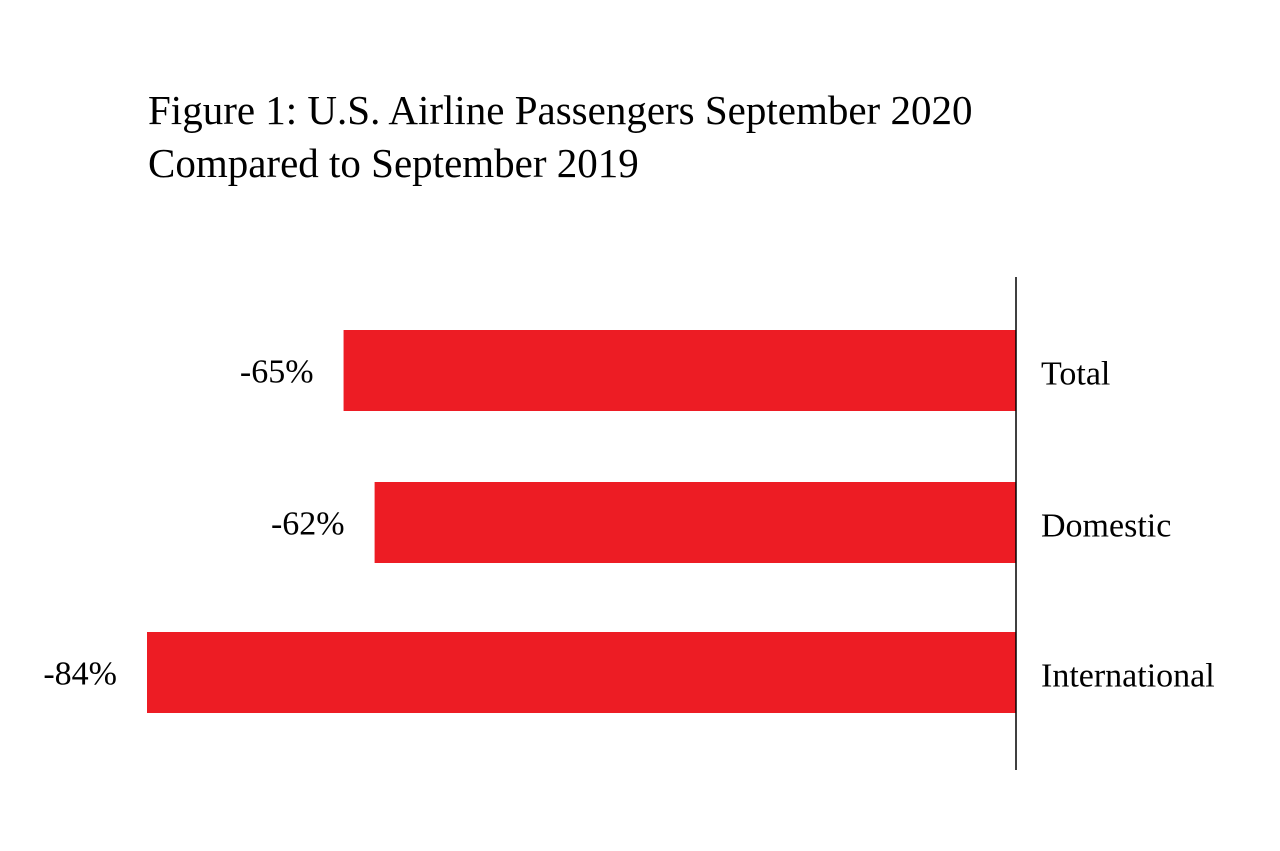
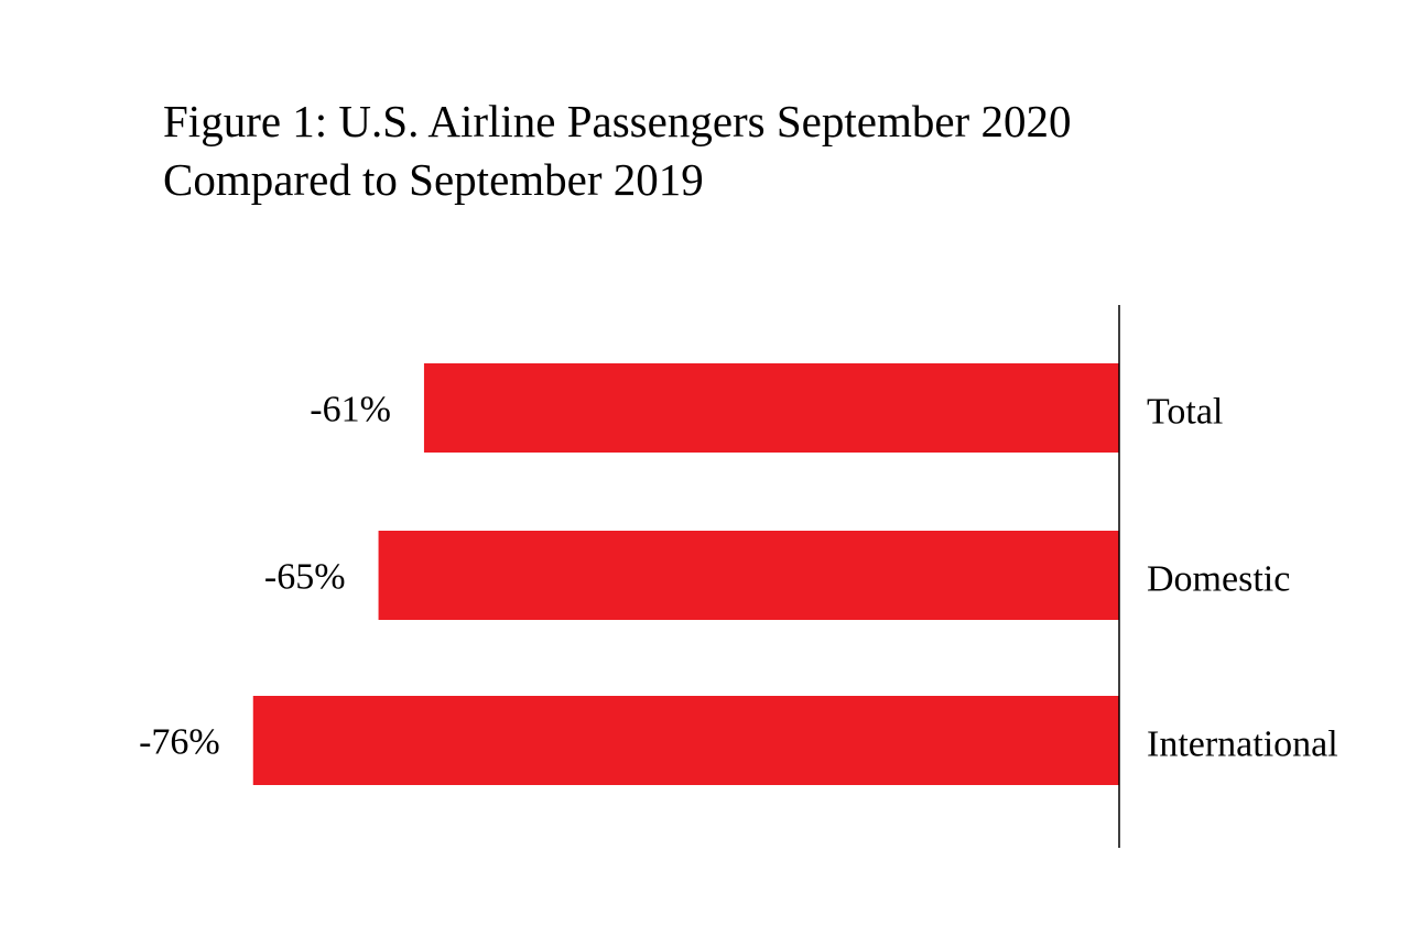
Total: -65% -> -61%
Domestic: -62% -> -65%
International: -84% -> -76%
